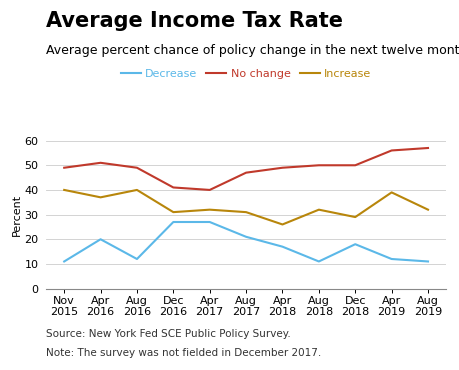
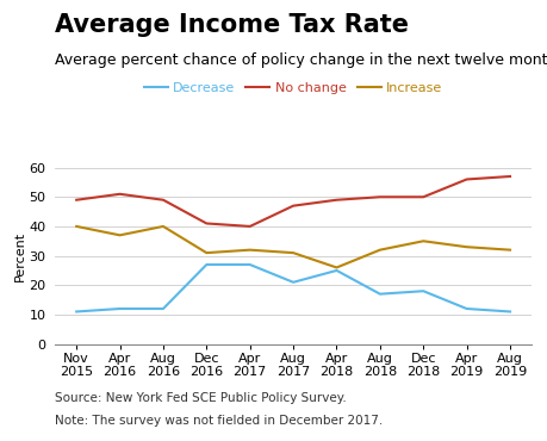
Decrease/Apr 2016: 20 -> 12
Decrease/Apr 2018: 17 -> 25
Decrease/Aug 2018: 11 -> 17
Increase/Dec 2018: 29 -> 35
Increase/Apr 2019: 39 -> 33
